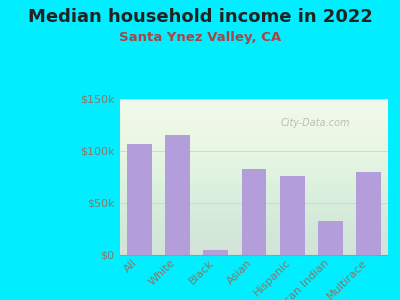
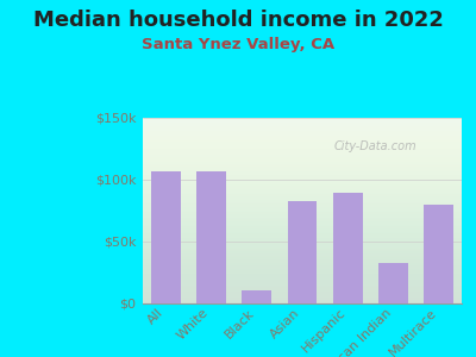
White: $115k -> $107k
Black: $5k -> $11k
Hispanic: $76k -> $89k
